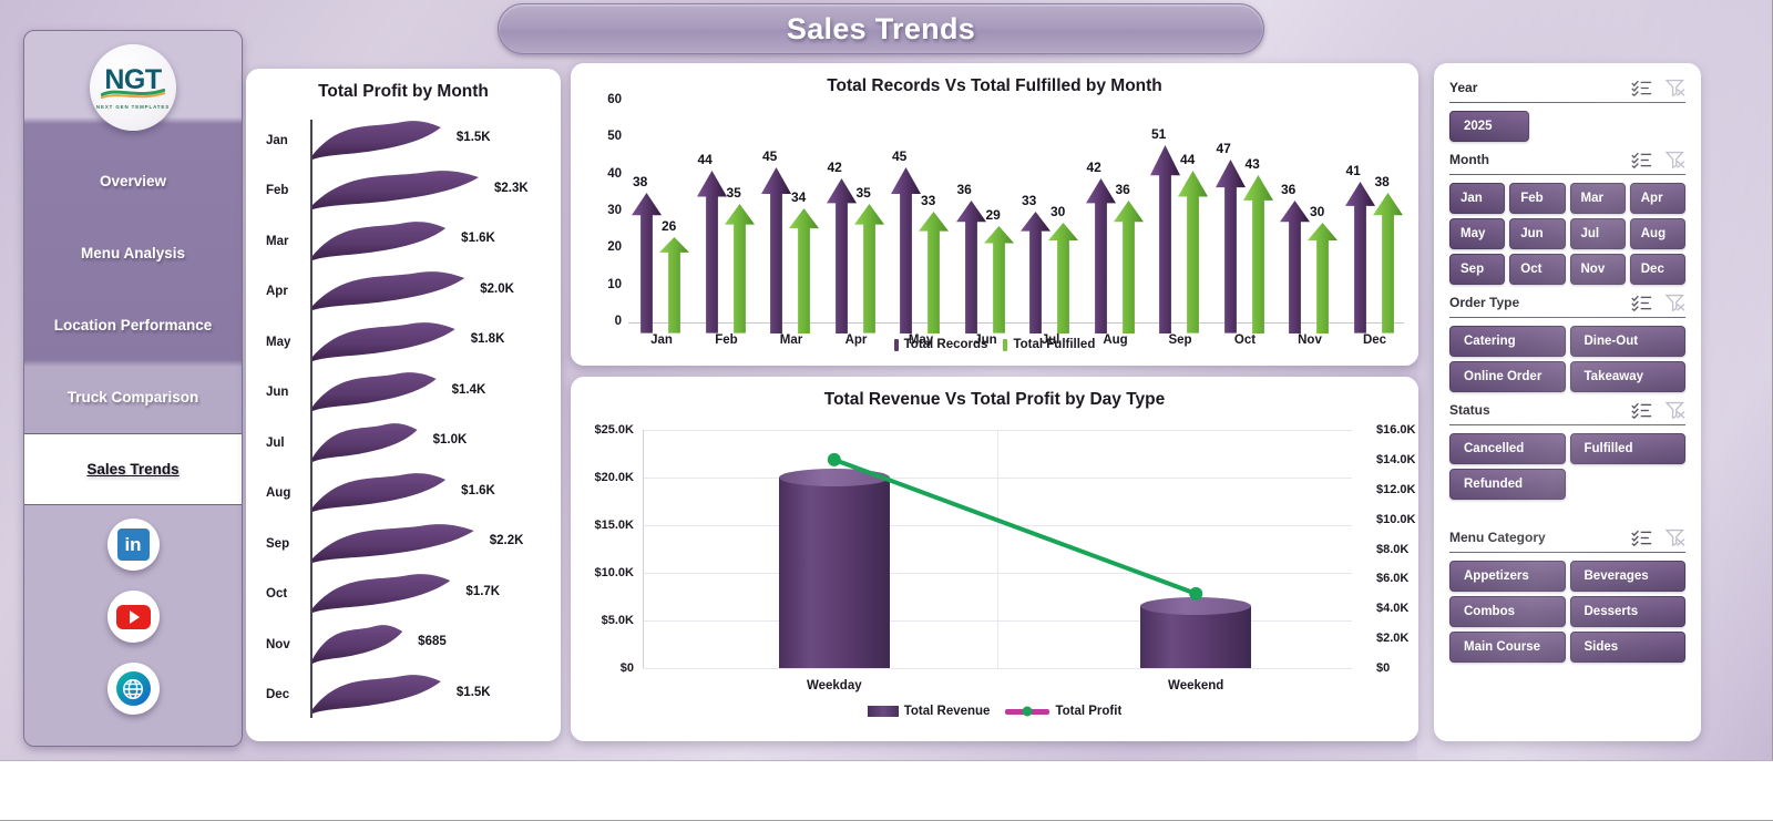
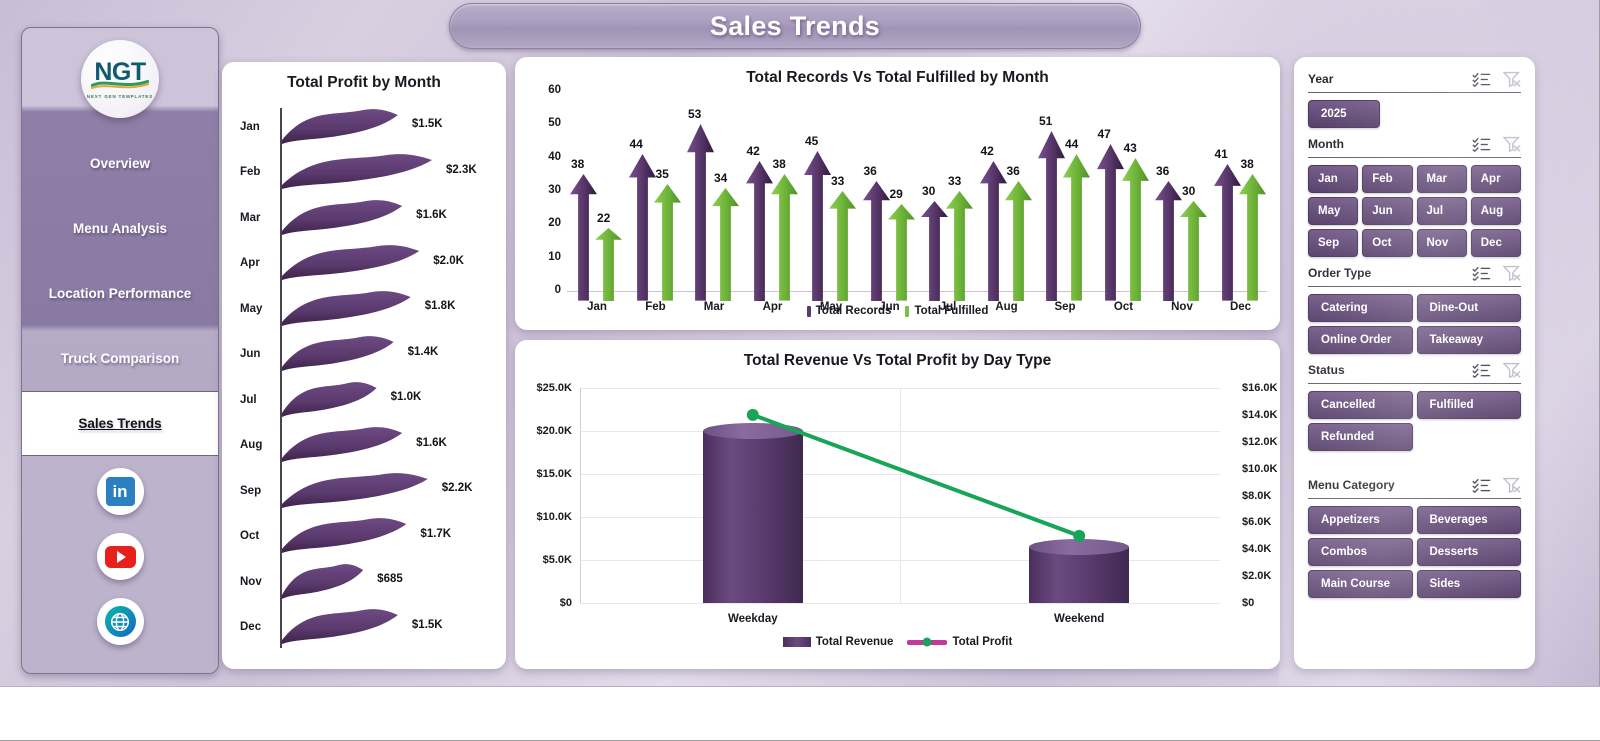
Total Records Vs Total Fulfilled by Month/Total Fulfilled/Jan: 26 -> 22
Total Records Vs Total Fulfilled by Month/Total Records/Mar: 45 -> 53
Total Records Vs Total Fulfilled by Month/Total Fulfilled/Apr: 35 -> 38
Total Records Vs Total Fulfilled by Month/Total Records/Jul: 33 -> 30
Total Records Vs Total Fulfilled by Month/Total Fulfilled/Jul: 30 -> 33
